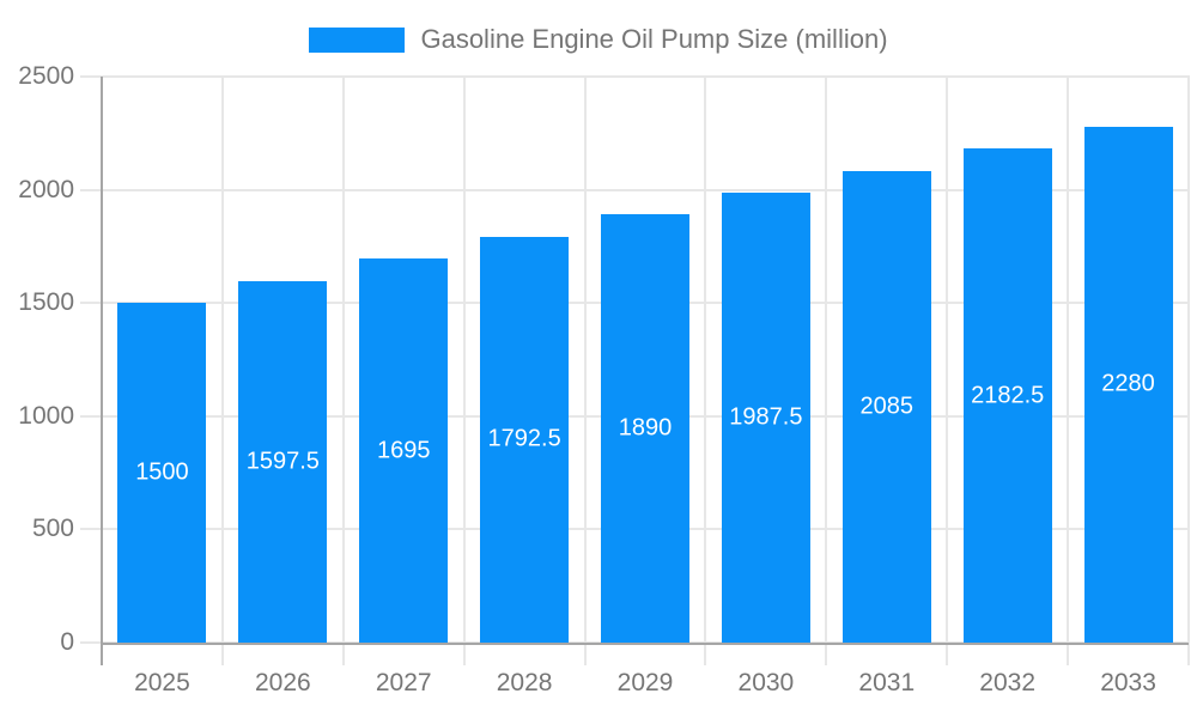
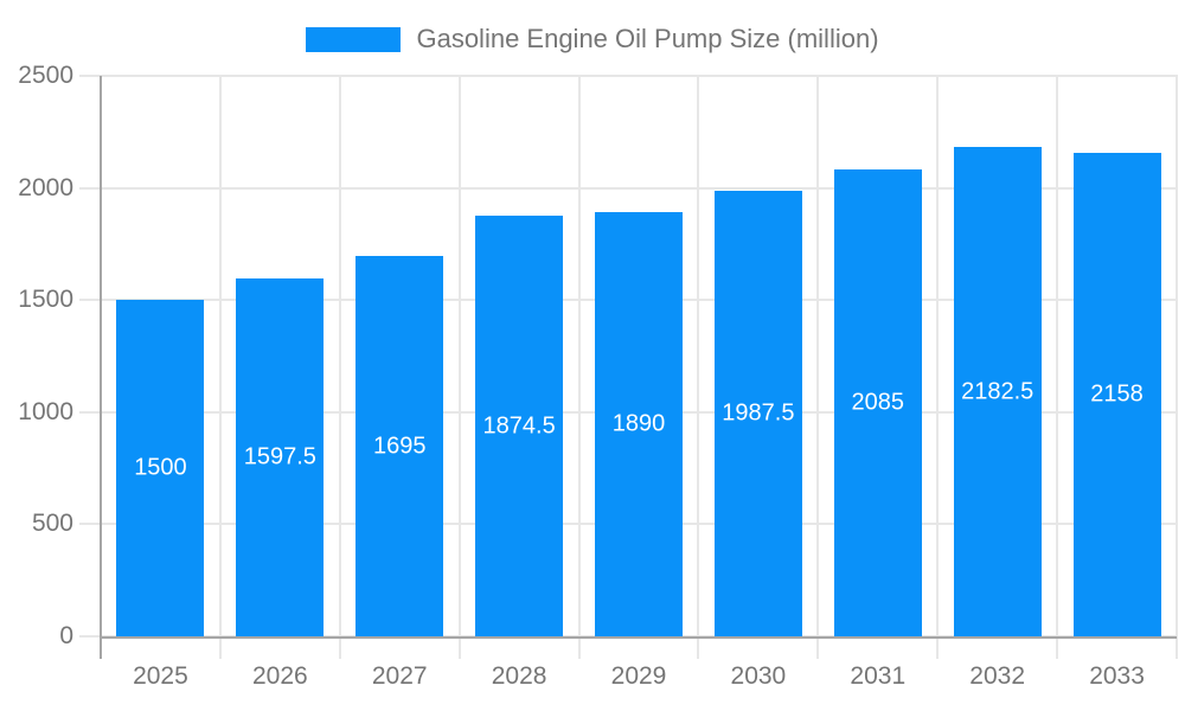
2028: 1792.5 -> 1874.5
2033: 2280 -> 2158
